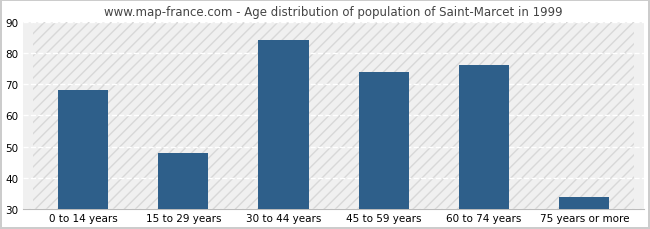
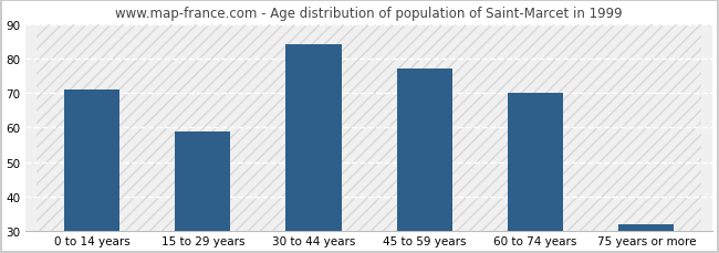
0 to 14 years: 68 -> 71
15 to 29 years: 48 -> 59
45 to 59 years: 74 -> 77
60 to 74 years: 76 -> 70
75 years or more: 34 -> 32
